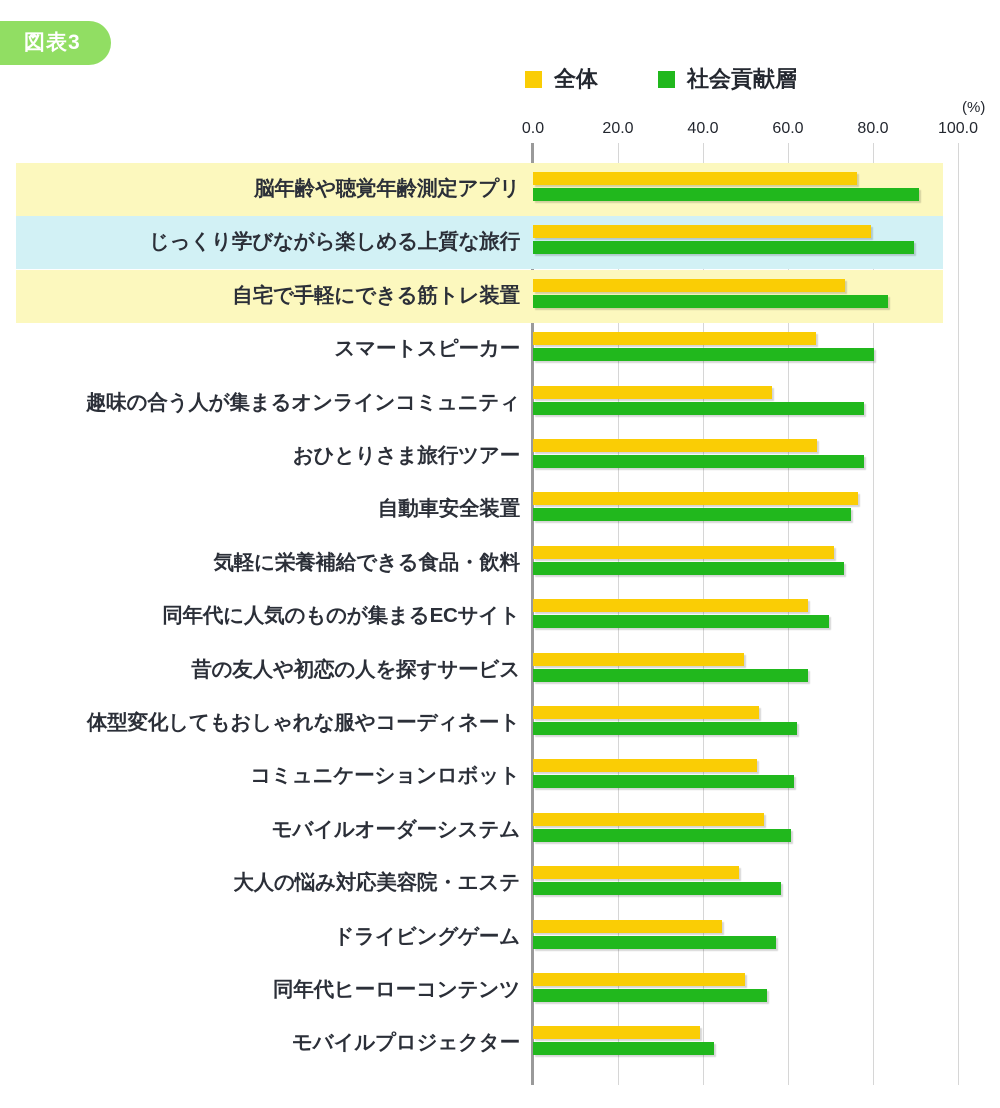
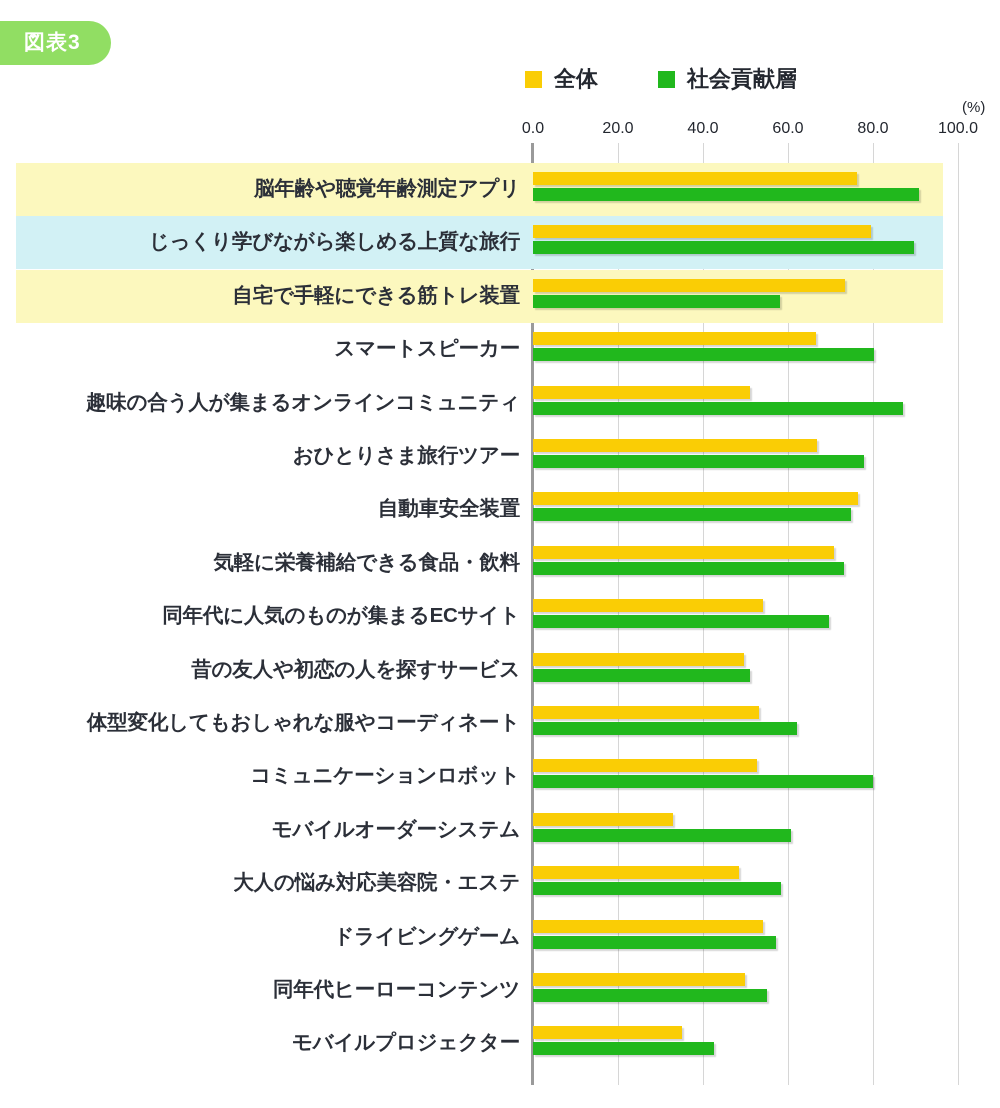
社会貢献層/自宅で手軽にできる筋トレ装置: 84 -> 58
全体/趣味の合う人が集まるオンラインコミュニティ: 56 -> 51
社会貢献層/趣味の合う人が集まるオンラインコミュニティ: 78 -> 87
全体/同年代に人気のものが集まるECサイト: 65 -> 54
社会貢献層/昔の友人や初恋の人を探すサービス: 65 -> 51
社会貢献層/コミュニケーションロボット: 61 -> 80
全体/モバイルオーダーシステム: 54 -> 33
全体/ドライビングゲーム: 44 -> 54
全体/モバイルプロジェクター: 39 -> 35
